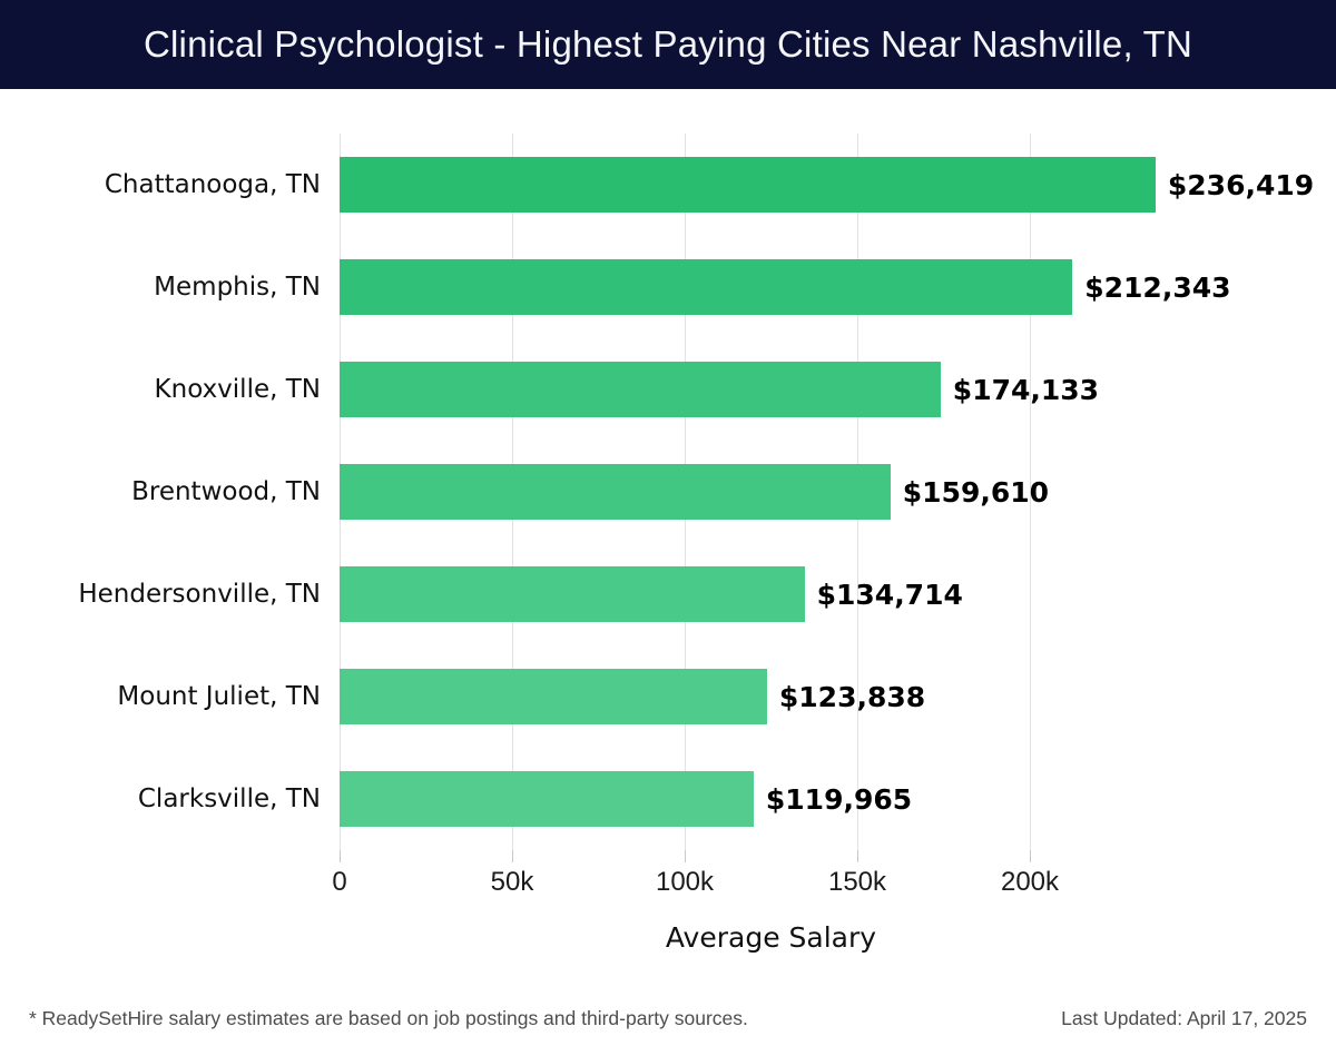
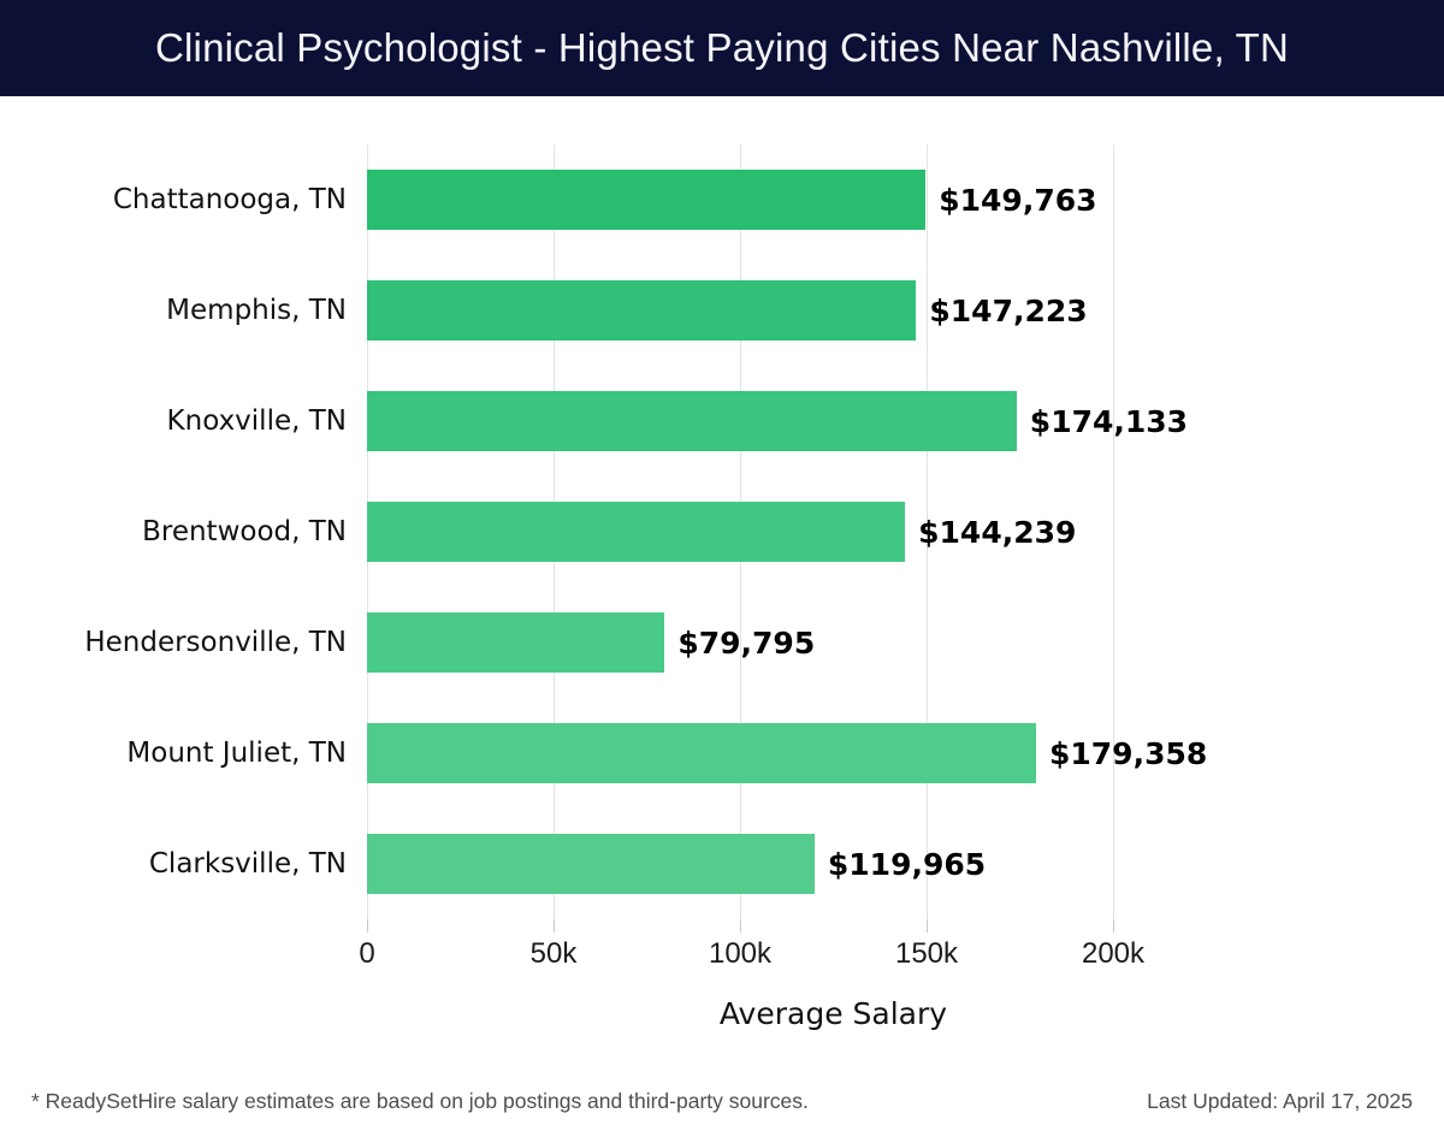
Chattanooga, TN: $236,419 -> $149,763
Memphis, TN: $212,343 -> $147,223
Brentwood, TN: $159,610 -> $144,239
Hendersonville, TN: $134,714 -> $79,795
Mount Juliet, TN: $123,838 -> $179,358
